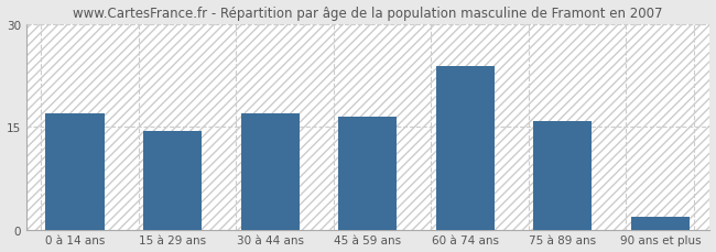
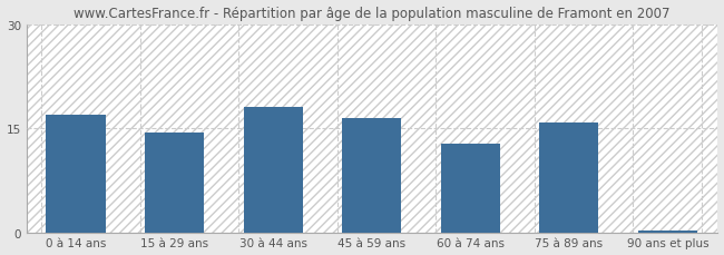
30 à 44 ans: 17.0 -> 18.0
60 à 74 ans: 23.8 -> 12.7
90 ans et plus: 1.8 -> 0.3
